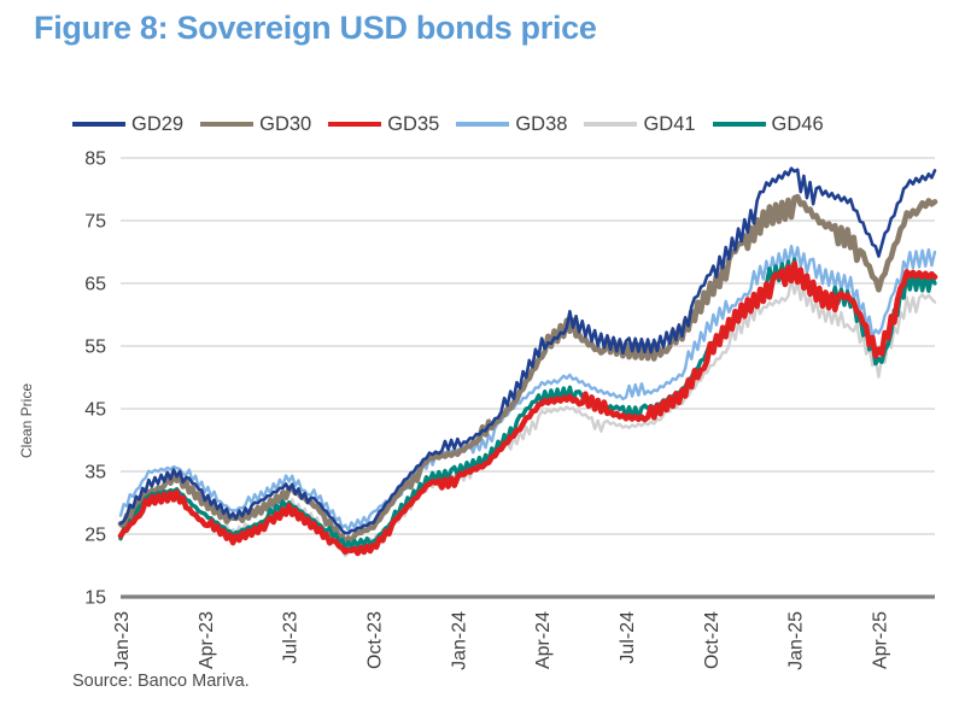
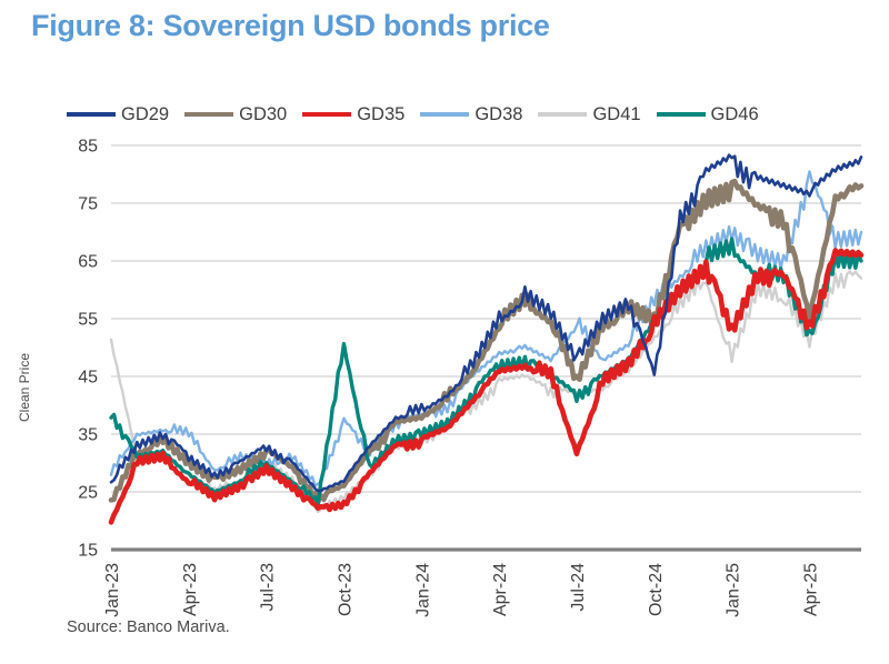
GD30/Jan-23: 26 -> 23
GD35/Jan-23: 25 -> 20
GD41/Jan-23: 26 -> 51
GD46/Jan-23: 25 -> 39
GD38/Apr-23: 32 -> 35
GD38/Jul-23: 34 -> 30
GD38/Oct-23: 28 -> 37
GD46/Oct-23: 24 -> 51
GD29/Jul-24: 55 -> 48
GD30/Jul-24: 54 -> 44
GD35/Jul-24: 44 -> 32
GD38/Jul-24: 47 -> 54
GD46/Jul-24: 45 -> 42
GD29/Oct-24: 66 -> 45
GD30/Oct-24: 64 -> 55
GD35/Jan-25: 67 -> 53
GD41/Jan-25: 64 -> 48
GD29/Apr-25: 70 -> 77
GD30/Apr-25: 64 -> 55
GD38/Apr-25: 56 -> 79
